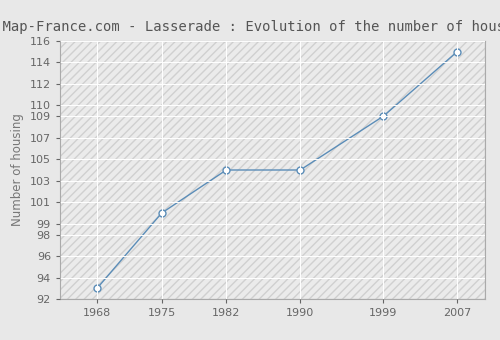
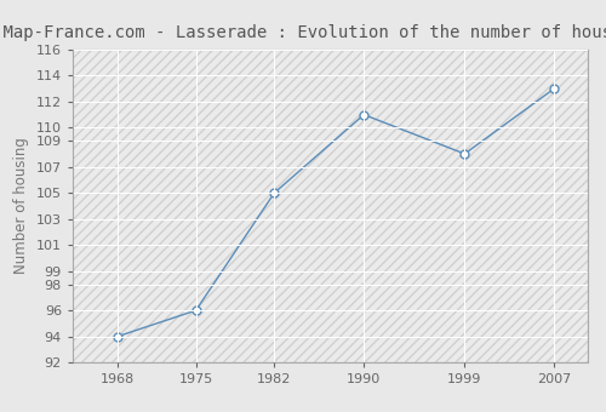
1968: 93 -> 94
1975: 100 -> 96
1982: 104 -> 105
1990: 104 -> 111
1999: 109 -> 108
2007: 115 -> 113
